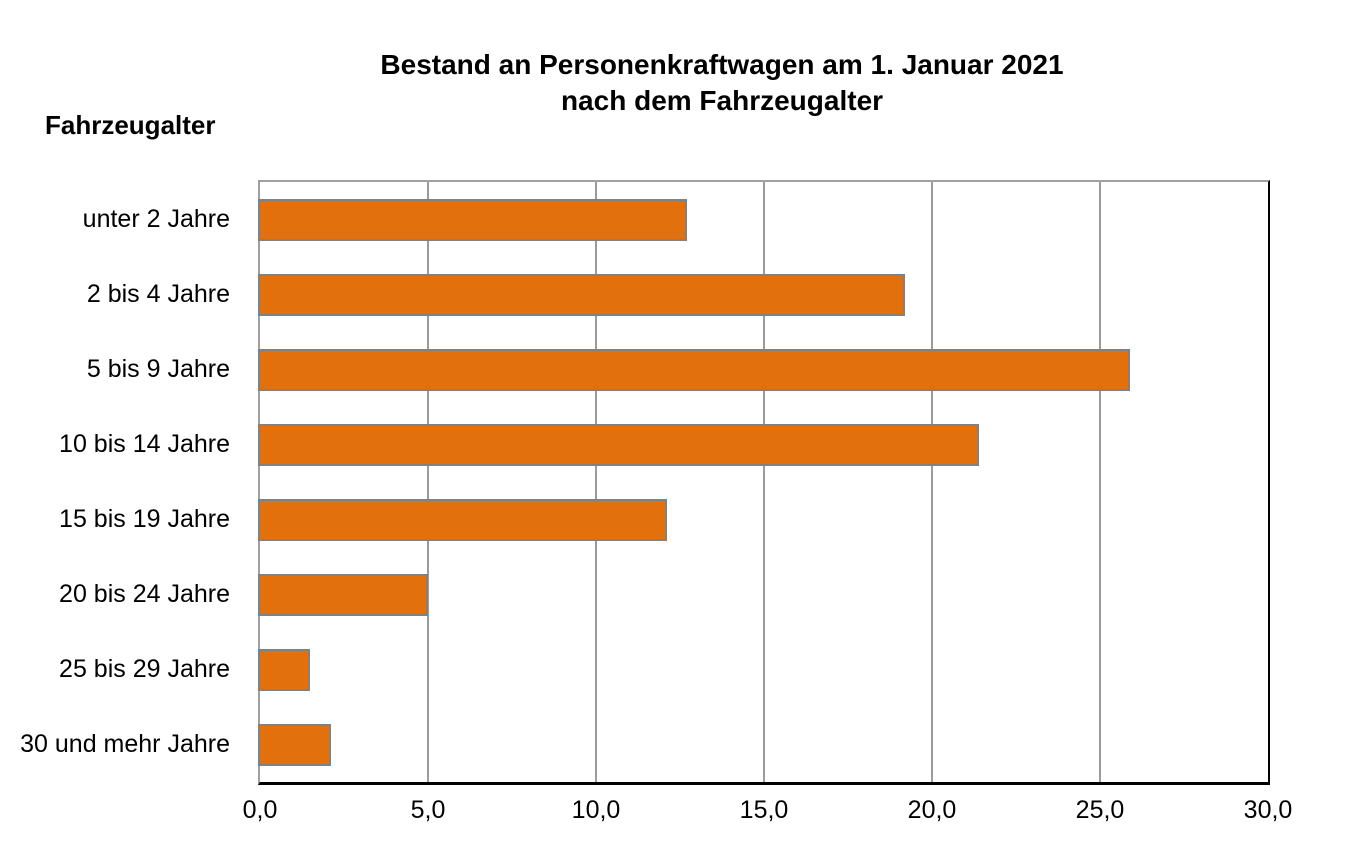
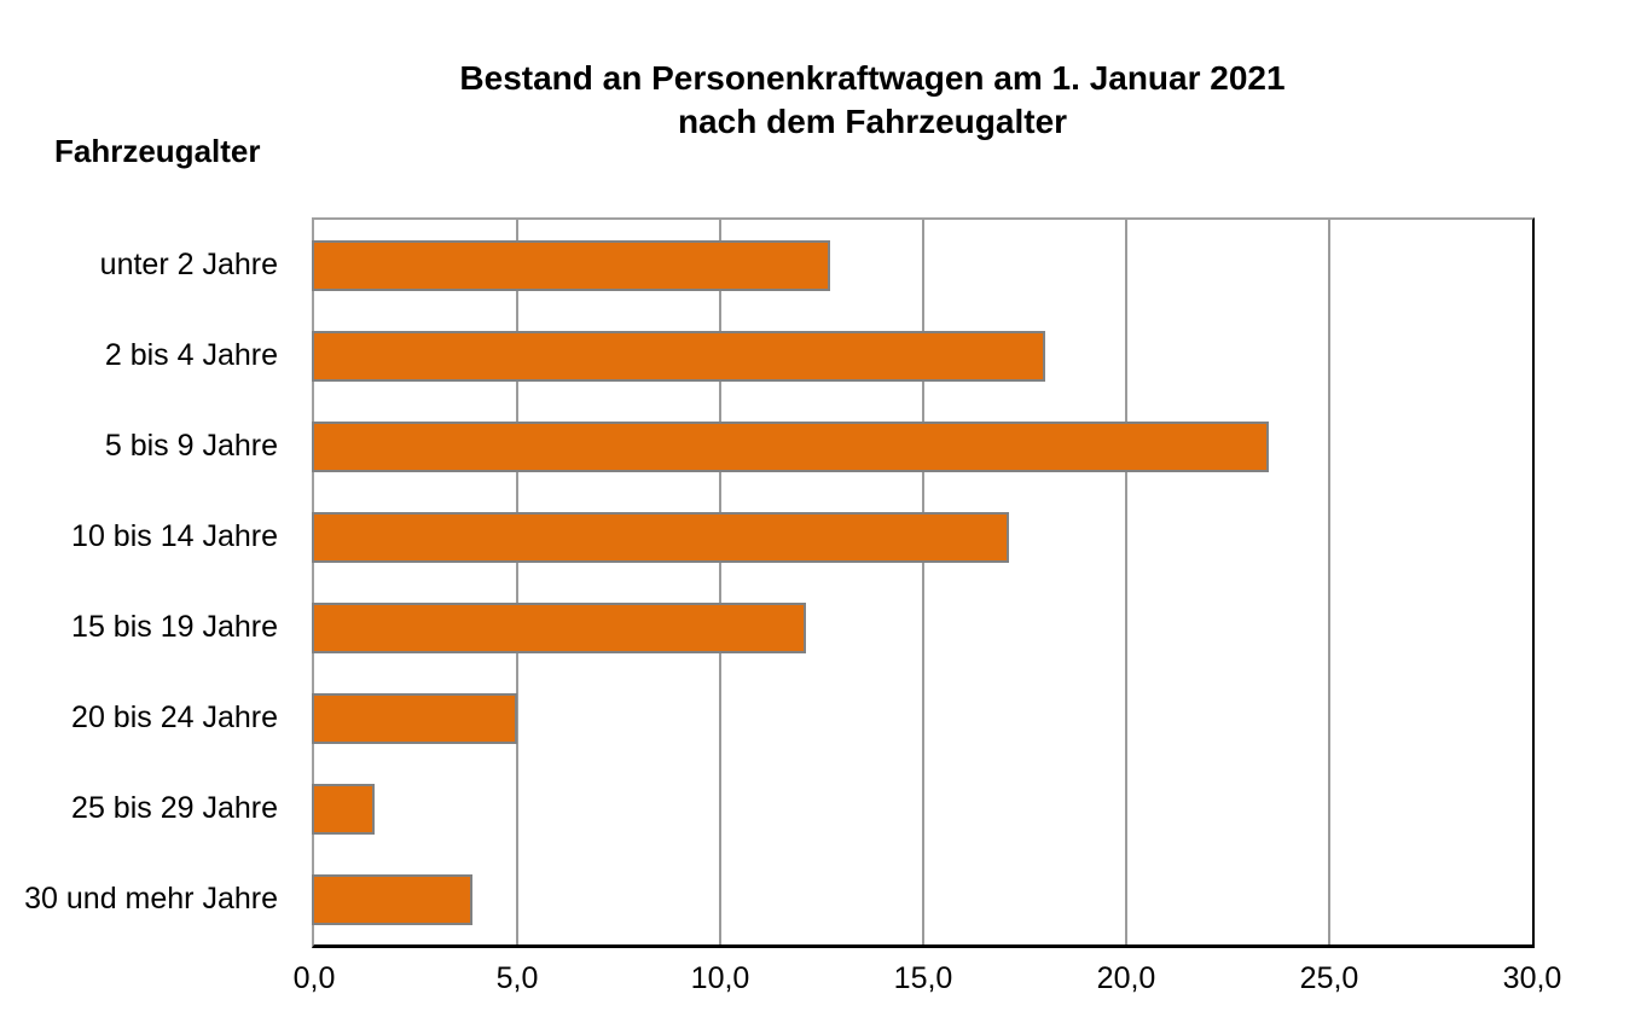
2 bis 4 Jahre: 19,2 -> 18,0
5 bis 9 Jahre: 25,9 -> 23,5
10 bis 14 Jahre: 21,4 -> 17,1
30 und mehr Jahre: 2,1 -> 3,9
